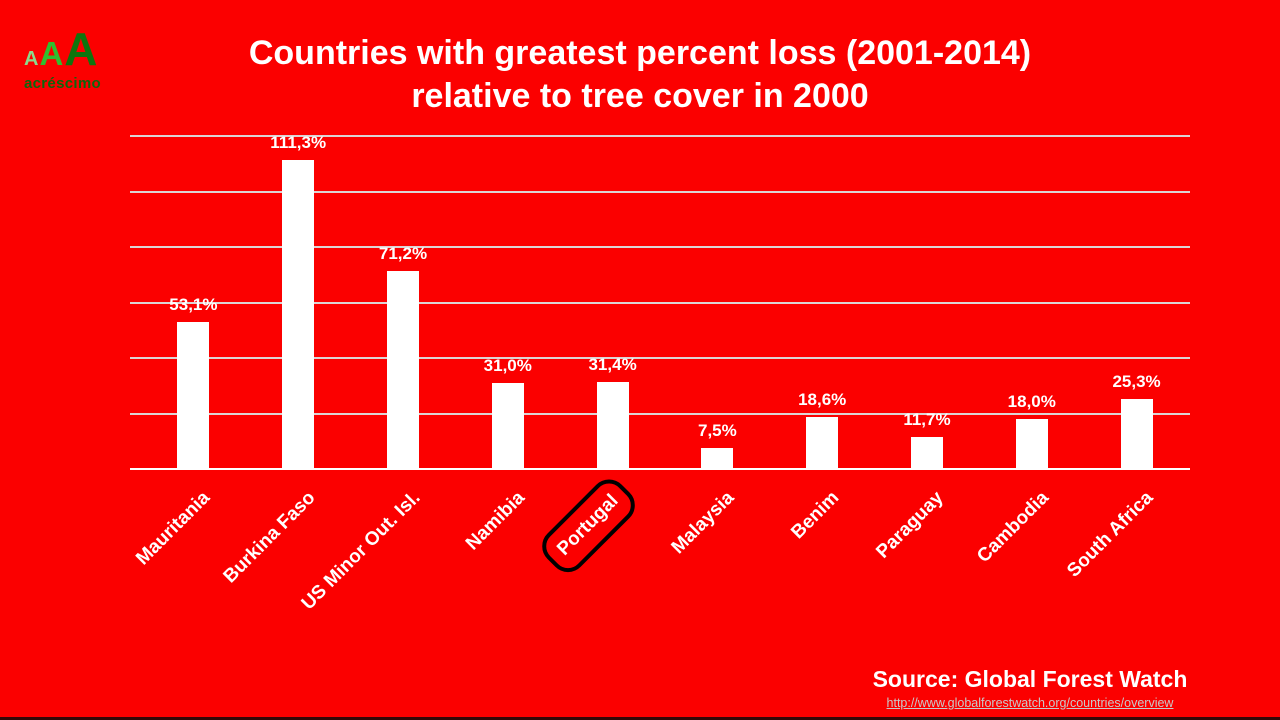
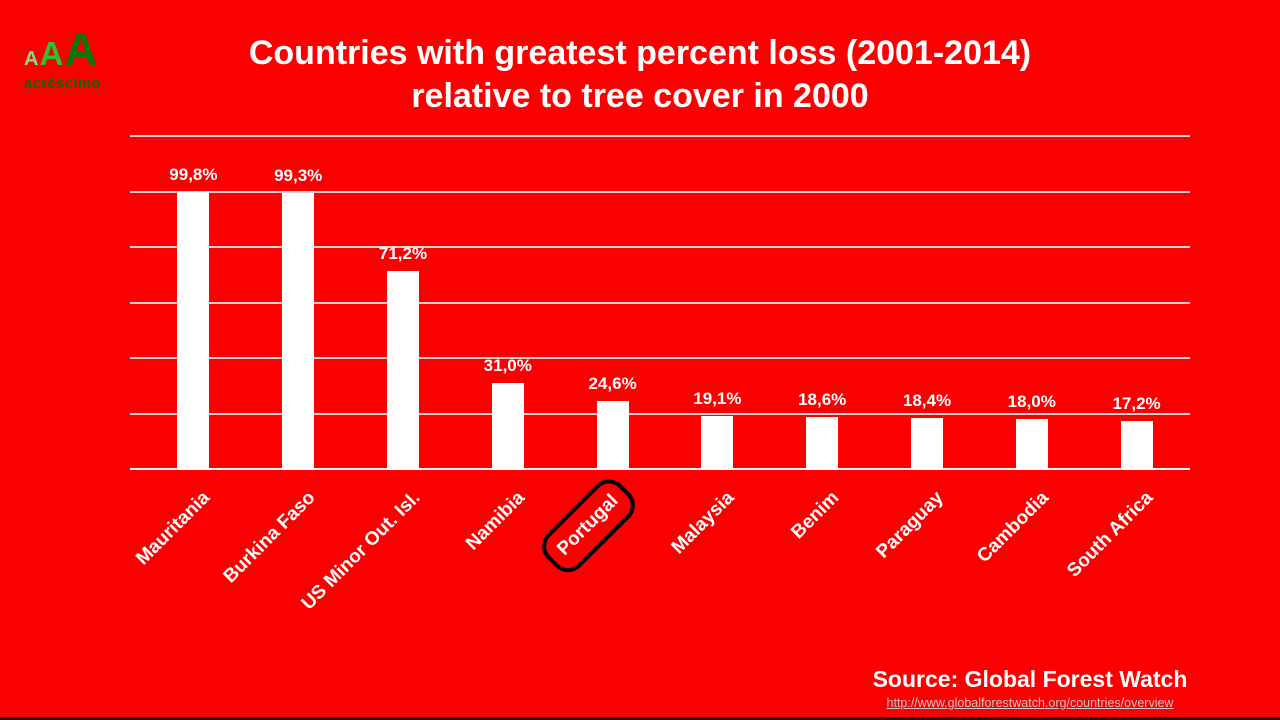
Mauritania: 53,1% -> 99,8%
Burkina Faso: 111,3% -> 99,3%
Portugal: 31,4% -> 24,6%
Malaysia: 7,5% -> 19,1%
Paraguay: 11,7% -> 18,4%
South Africa: 25,3% -> 17,2%
